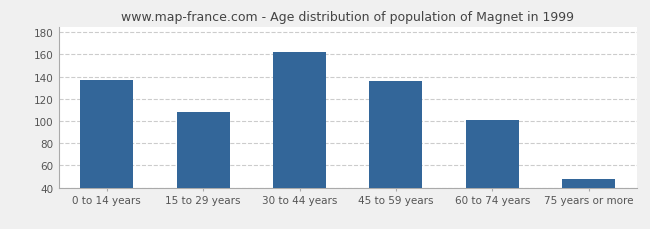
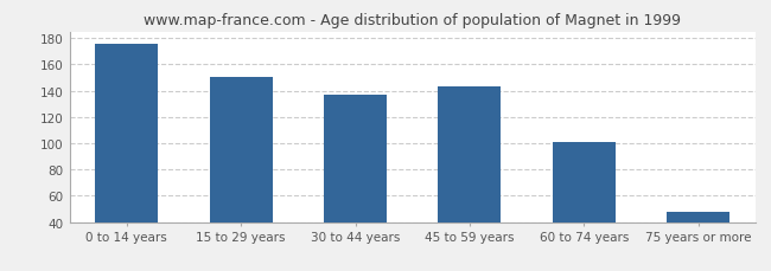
0 to 14 years: 137 -> 176
15 to 29 years: 108 -> 150
30 to 44 years: 162 -> 137
45 to 59 years: 136 -> 143
